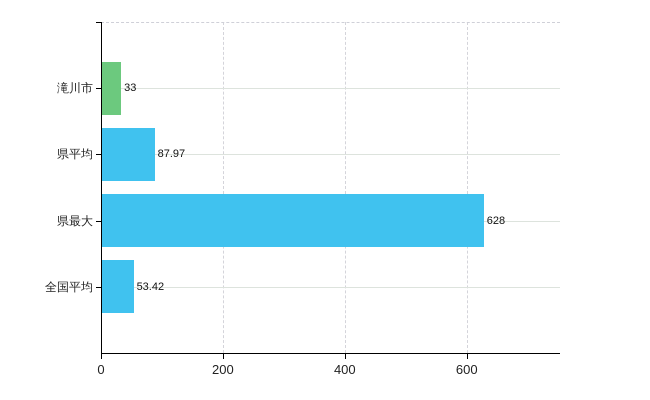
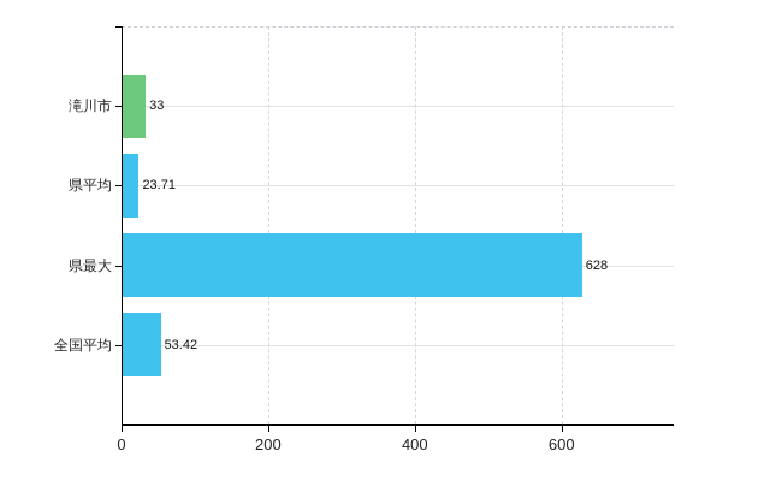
県平均: 87.97 -> 23.71
